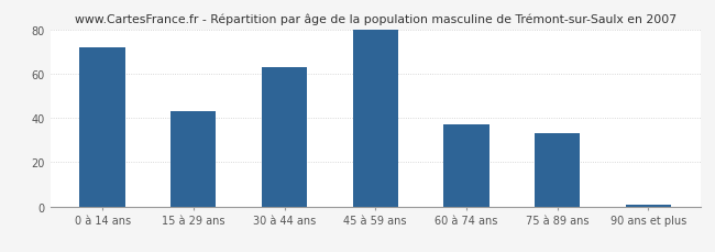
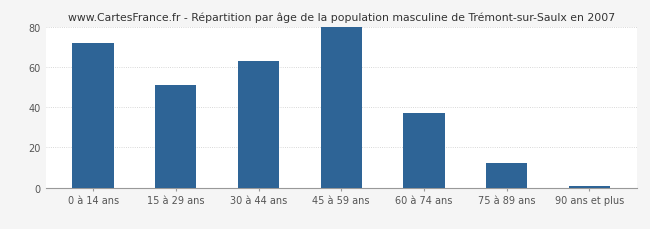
15 à 29 ans: 43 -> 51
75 à 89 ans: 33 -> 12
